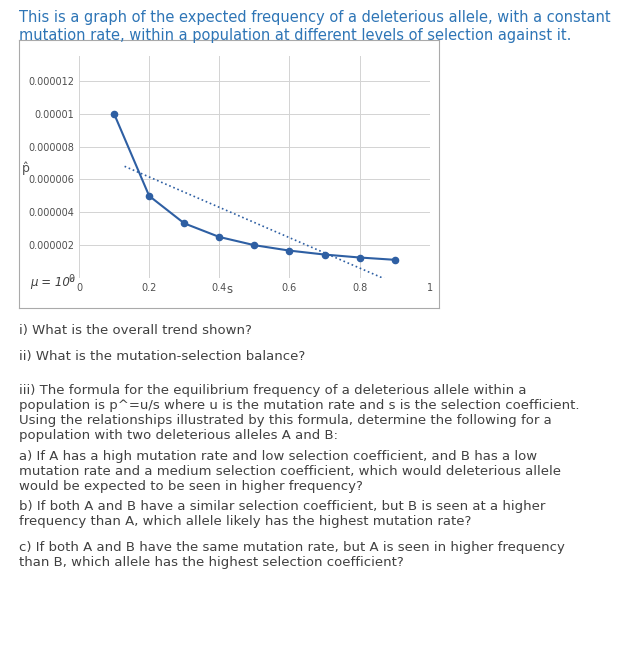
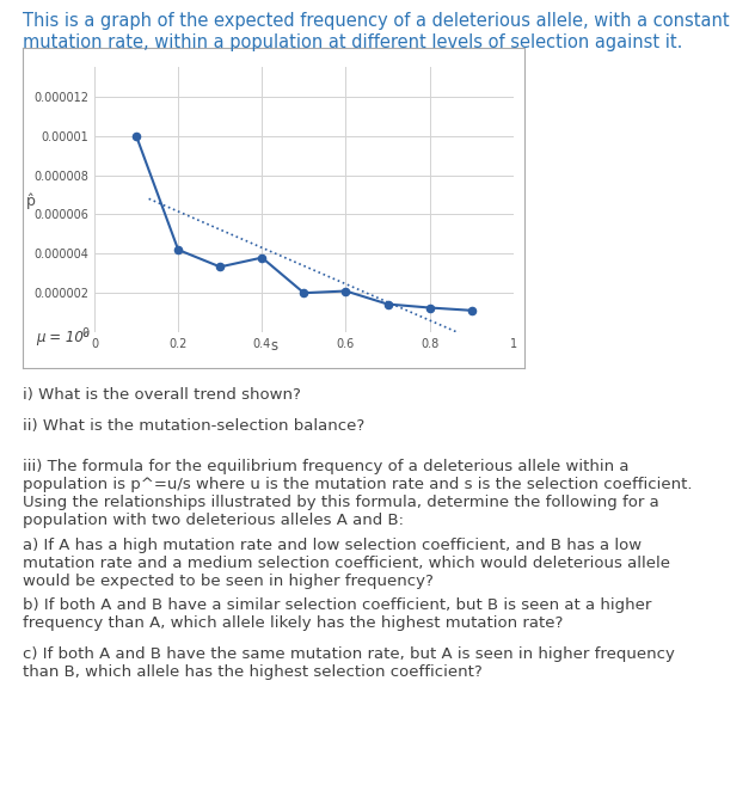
0.2: 0.0000050 -> 0.0000042
0.4: 0.0000025 -> 0.0000038
0.6: 0.0000017 -> 0.0000021
